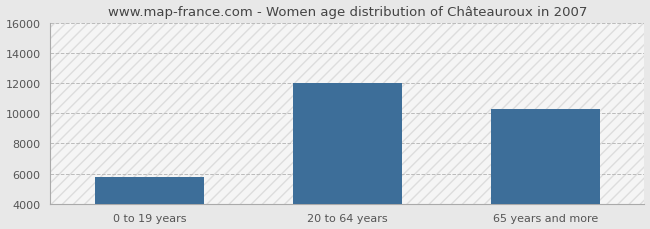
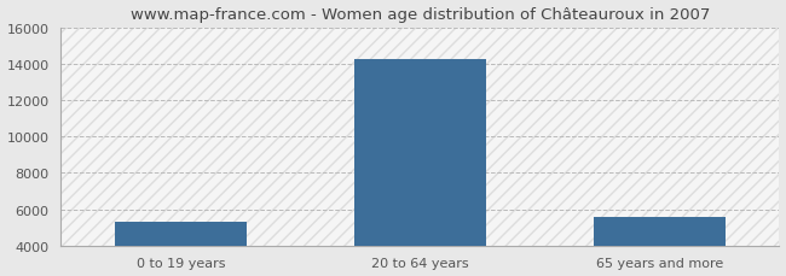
0 to 19 years: 5800 -> 5300
20 to 64 years: 12000 -> 14300
65 years and more: 10300 -> 5600
